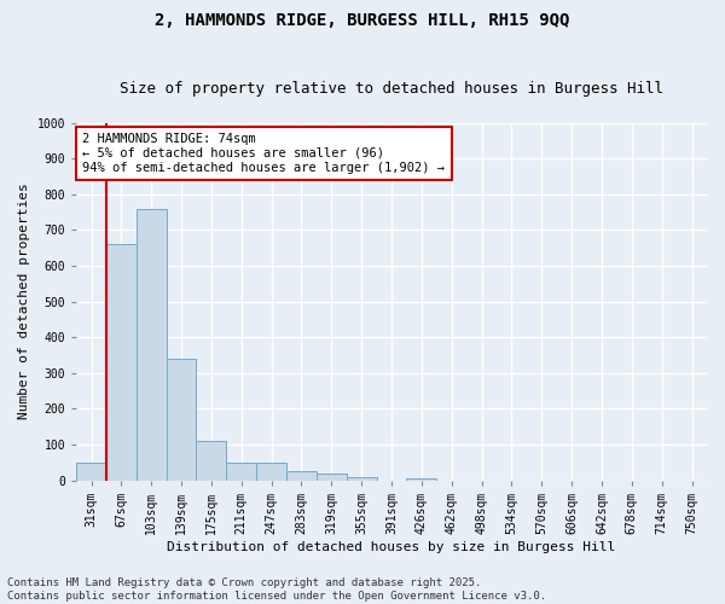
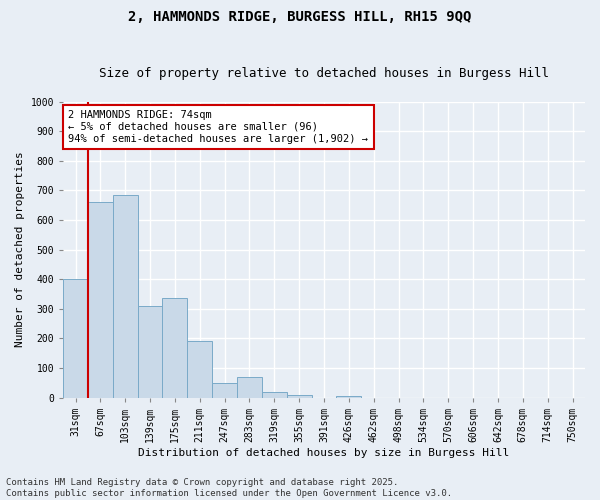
31sqm: 50 -> 400
103sqm: 760 -> 685
139sqm: 340 -> 310
175sqm: 110 -> 335
211sqm: 50 -> 190
283sqm: 25 -> 70
